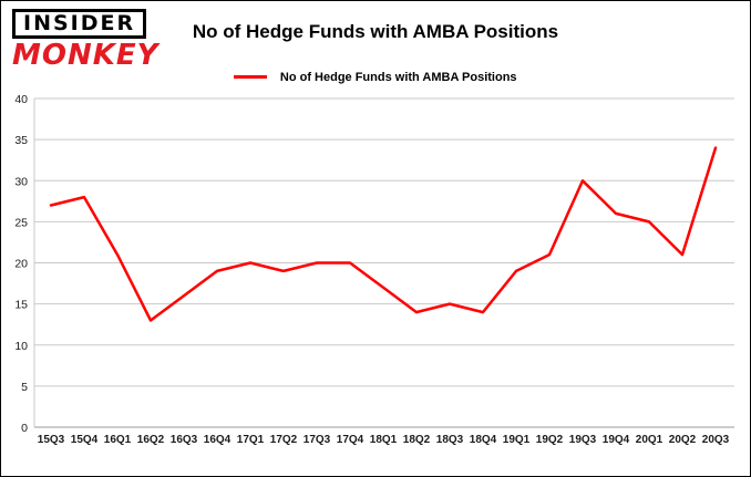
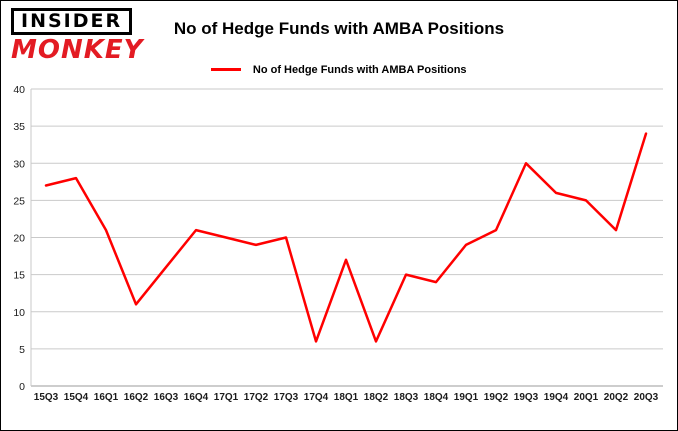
16Q2: 13 -> 11
16Q4: 19 -> 21
17Q4: 20 -> 6
18Q2: 14 -> 6
